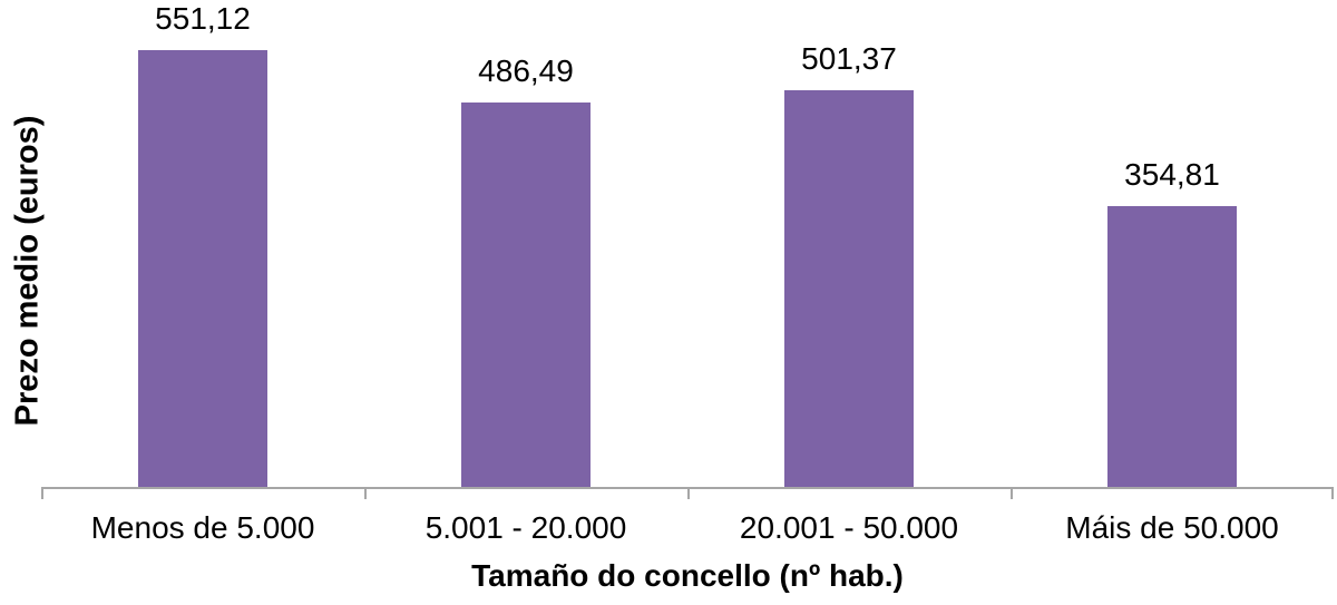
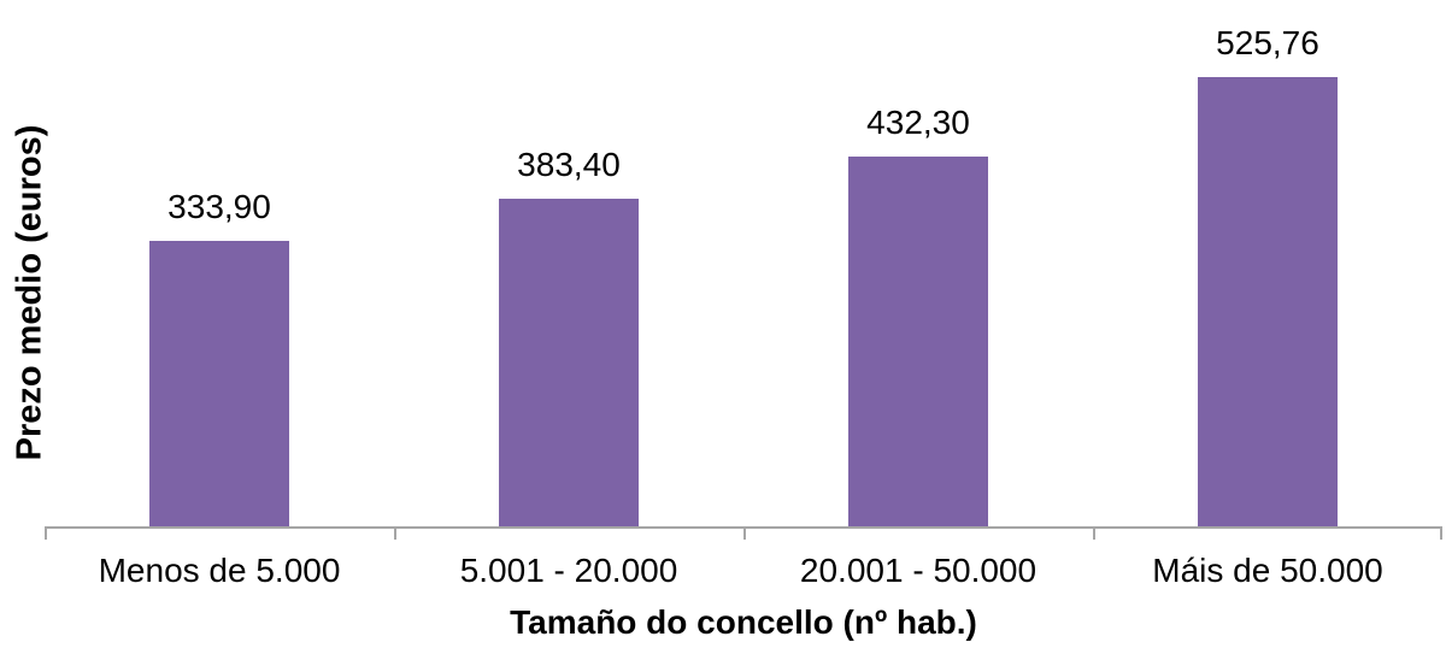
Menos de 5.000: 551,12 -> 333,90
5.001 - 20.000: 486,49 -> 383,40
20.001 - 50.000: 501,37 -> 432,30
Máis de 50.000: 354,81 -> 525,76
